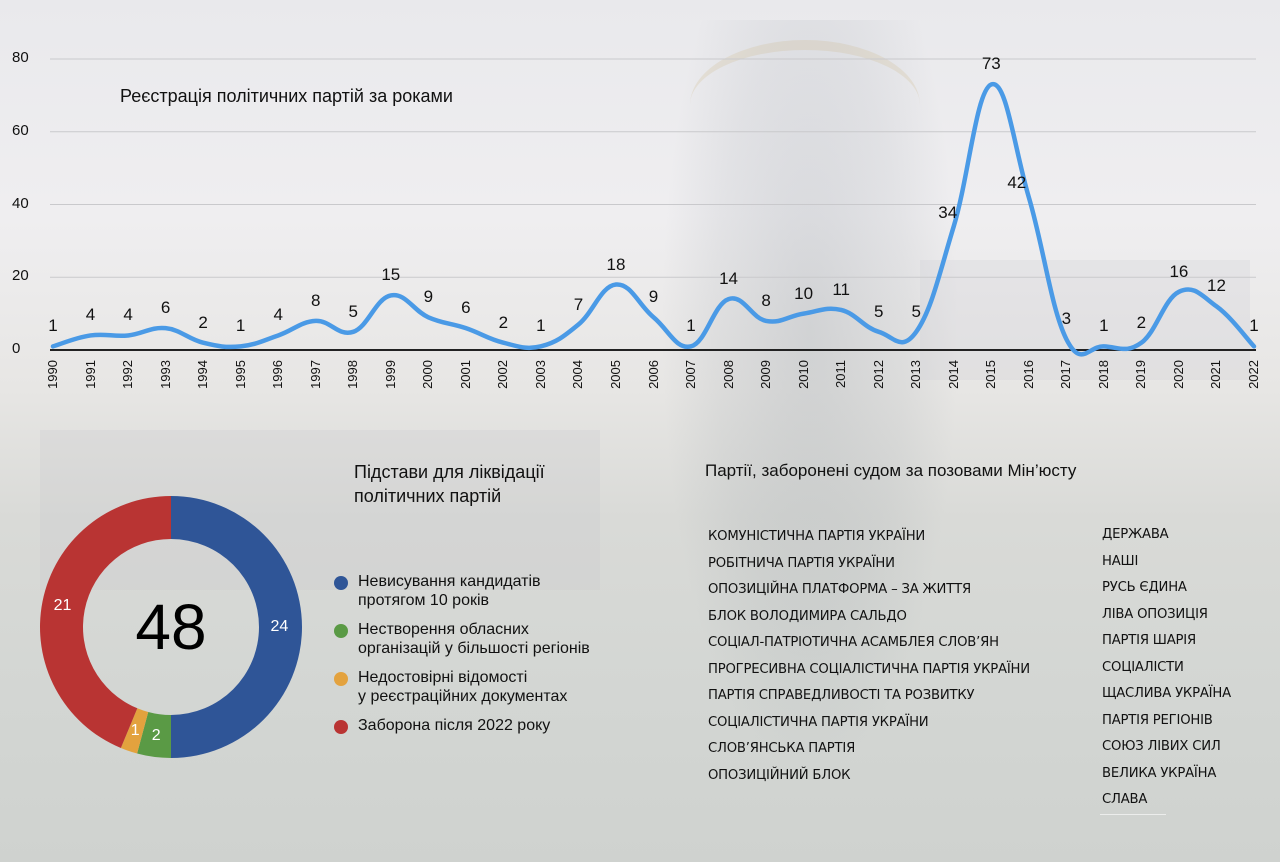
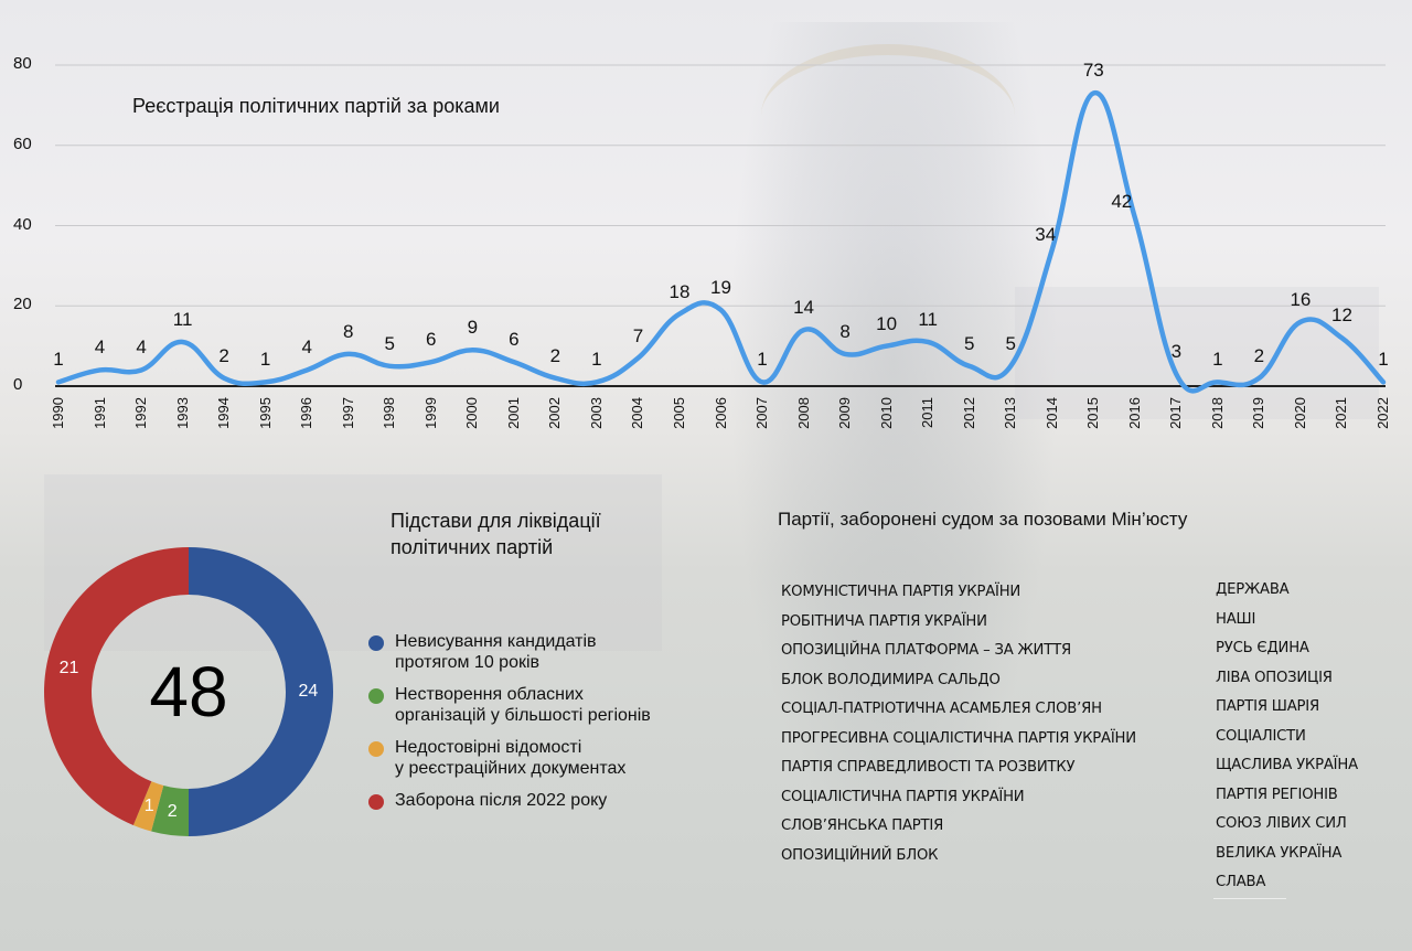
Реєстрація політичних партій за роками/1993: 6 -> 11
Реєстрація політичних партій за роками/1999: 15 -> 6
Реєстрація політичних партій за роками/2006: 9 -> 19
